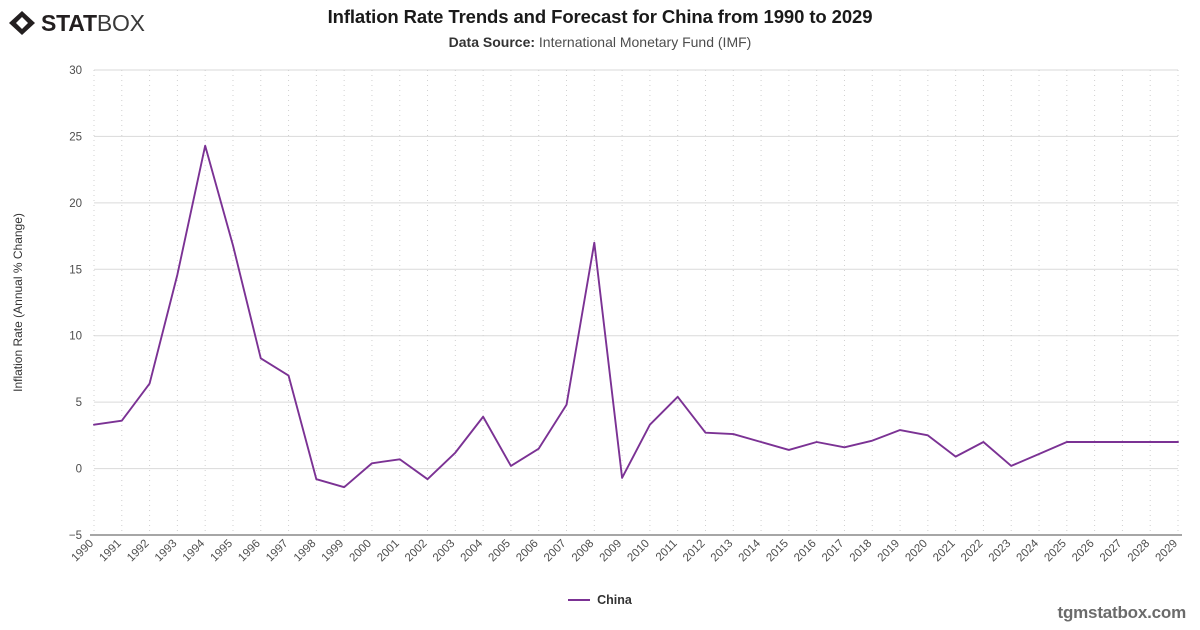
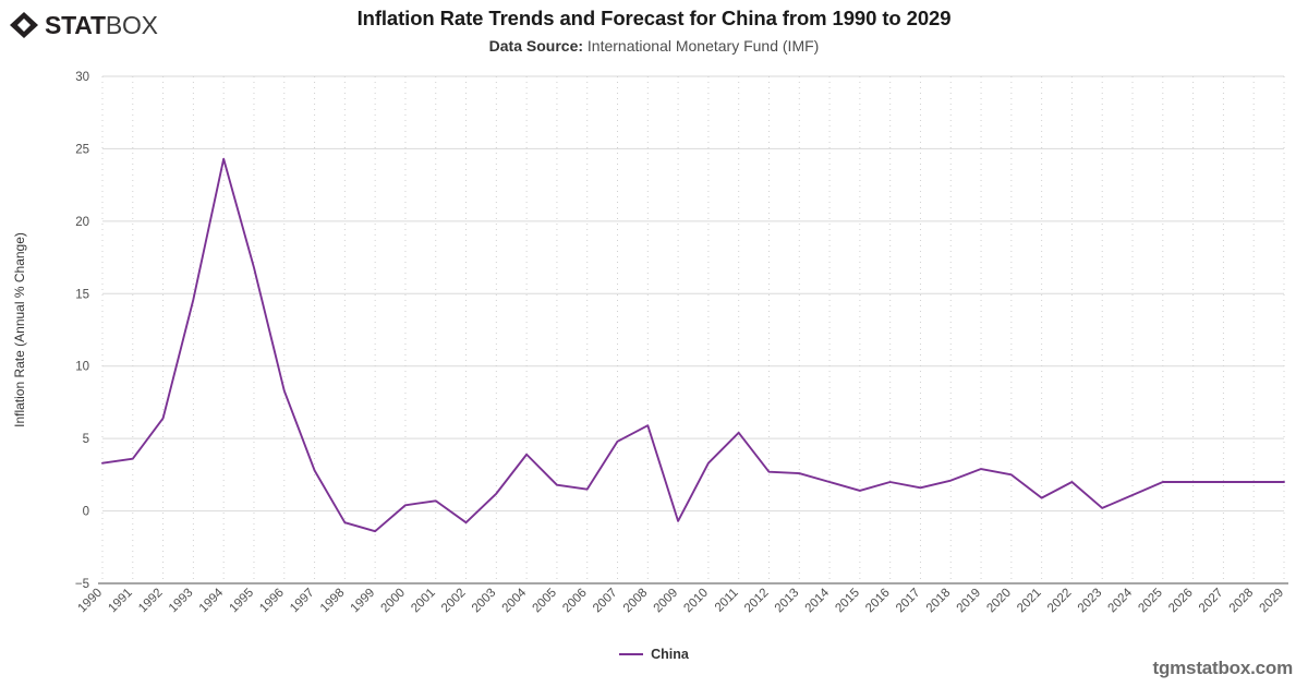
1997: 7.0 -> 2.8
2005: 0.2 -> 1.8
2008: 17.0 -> 5.9
